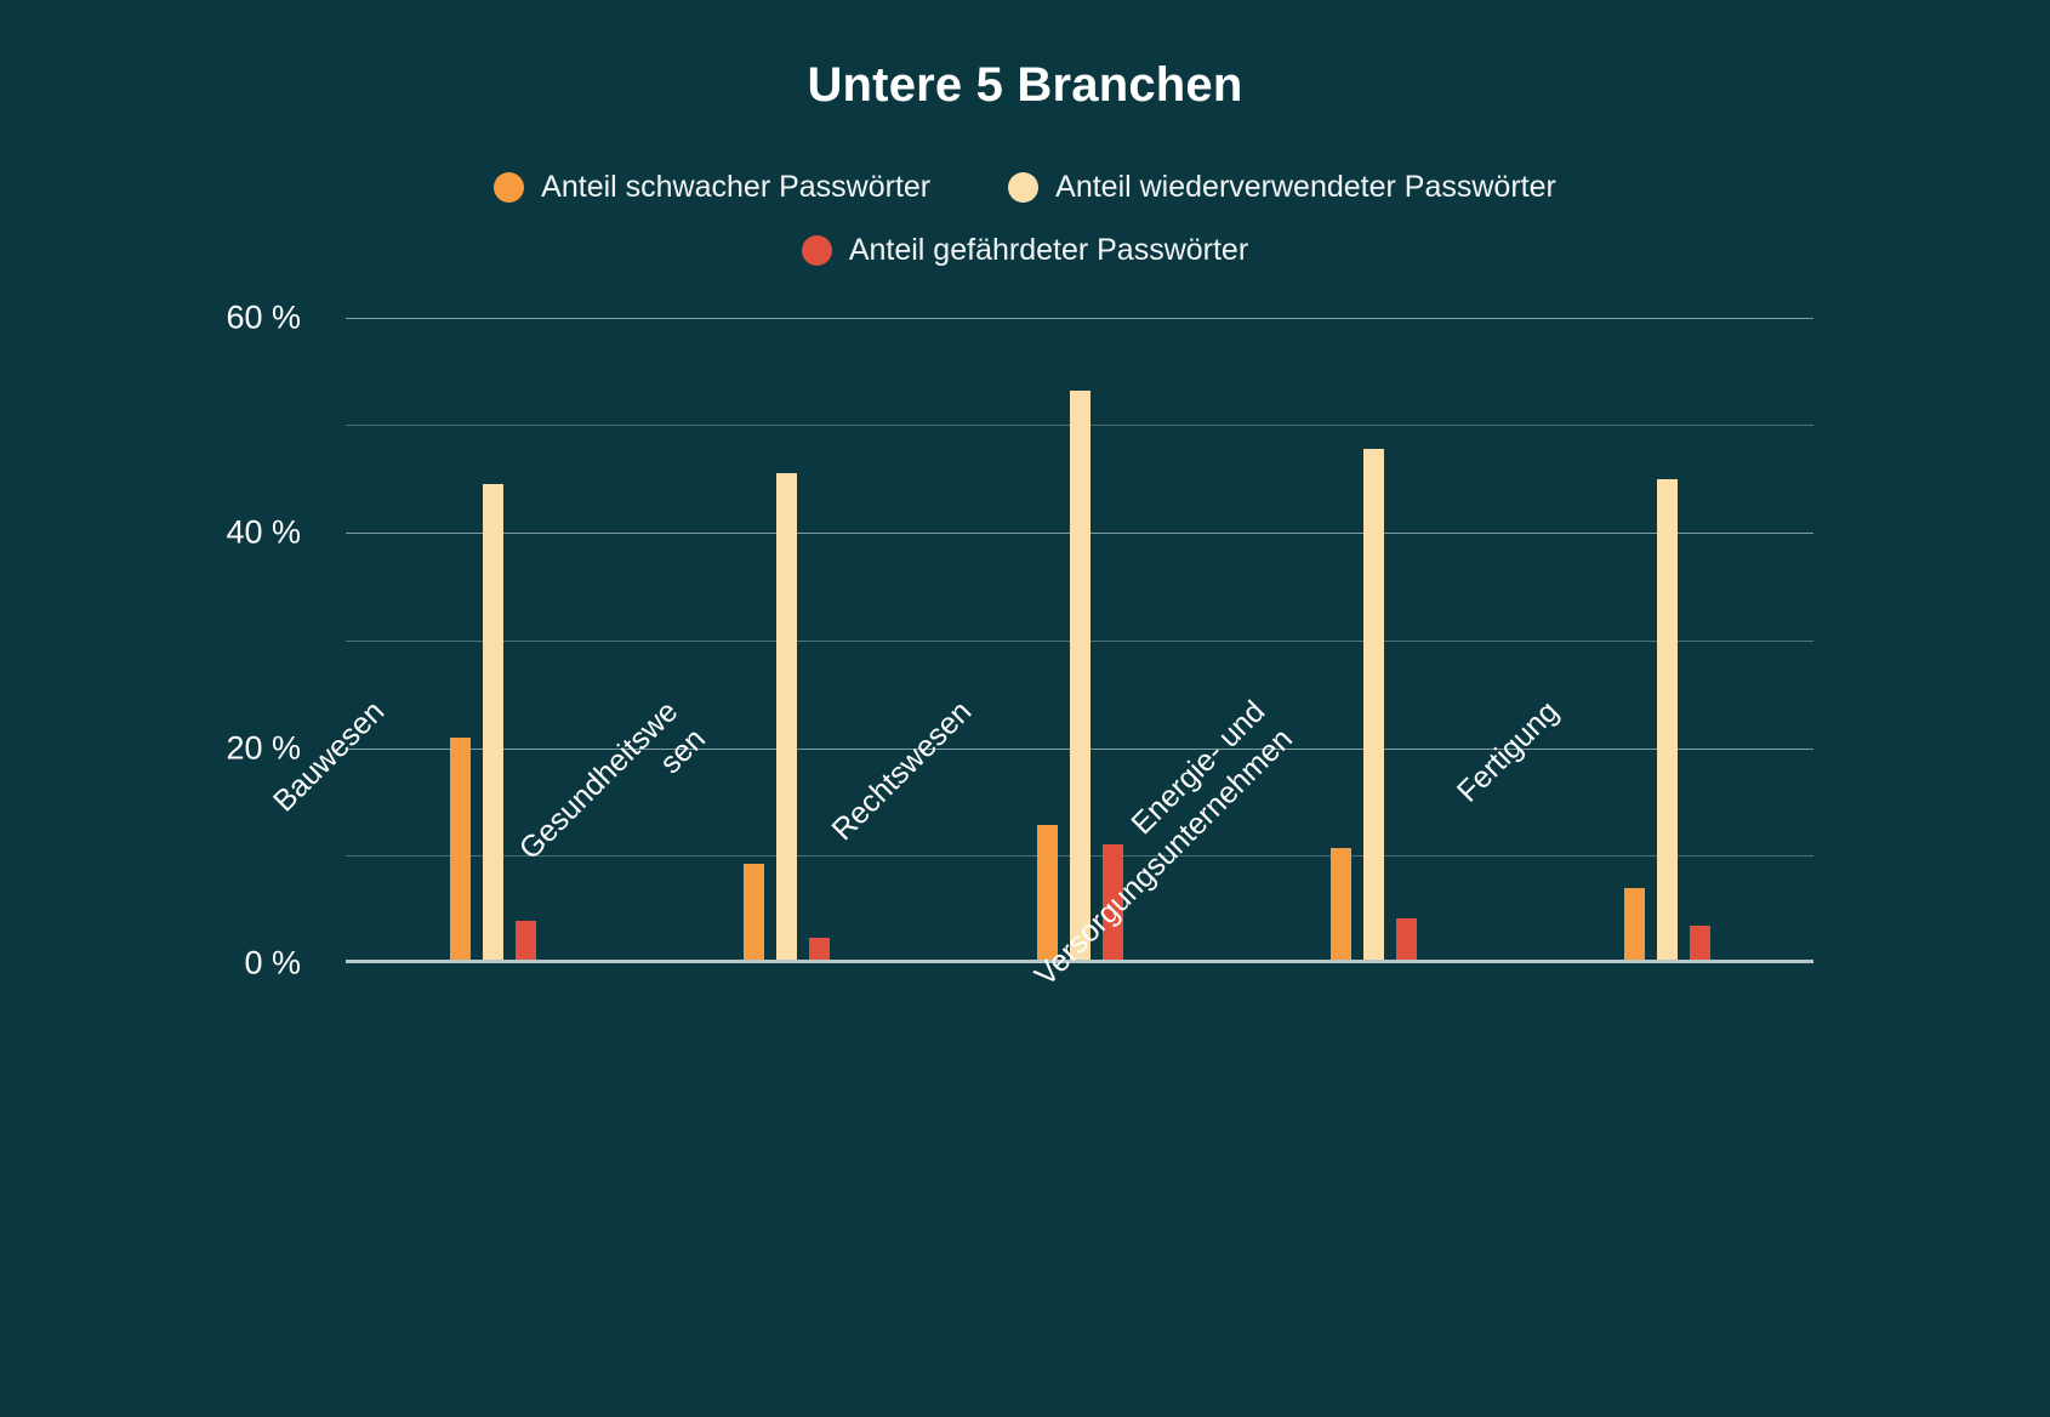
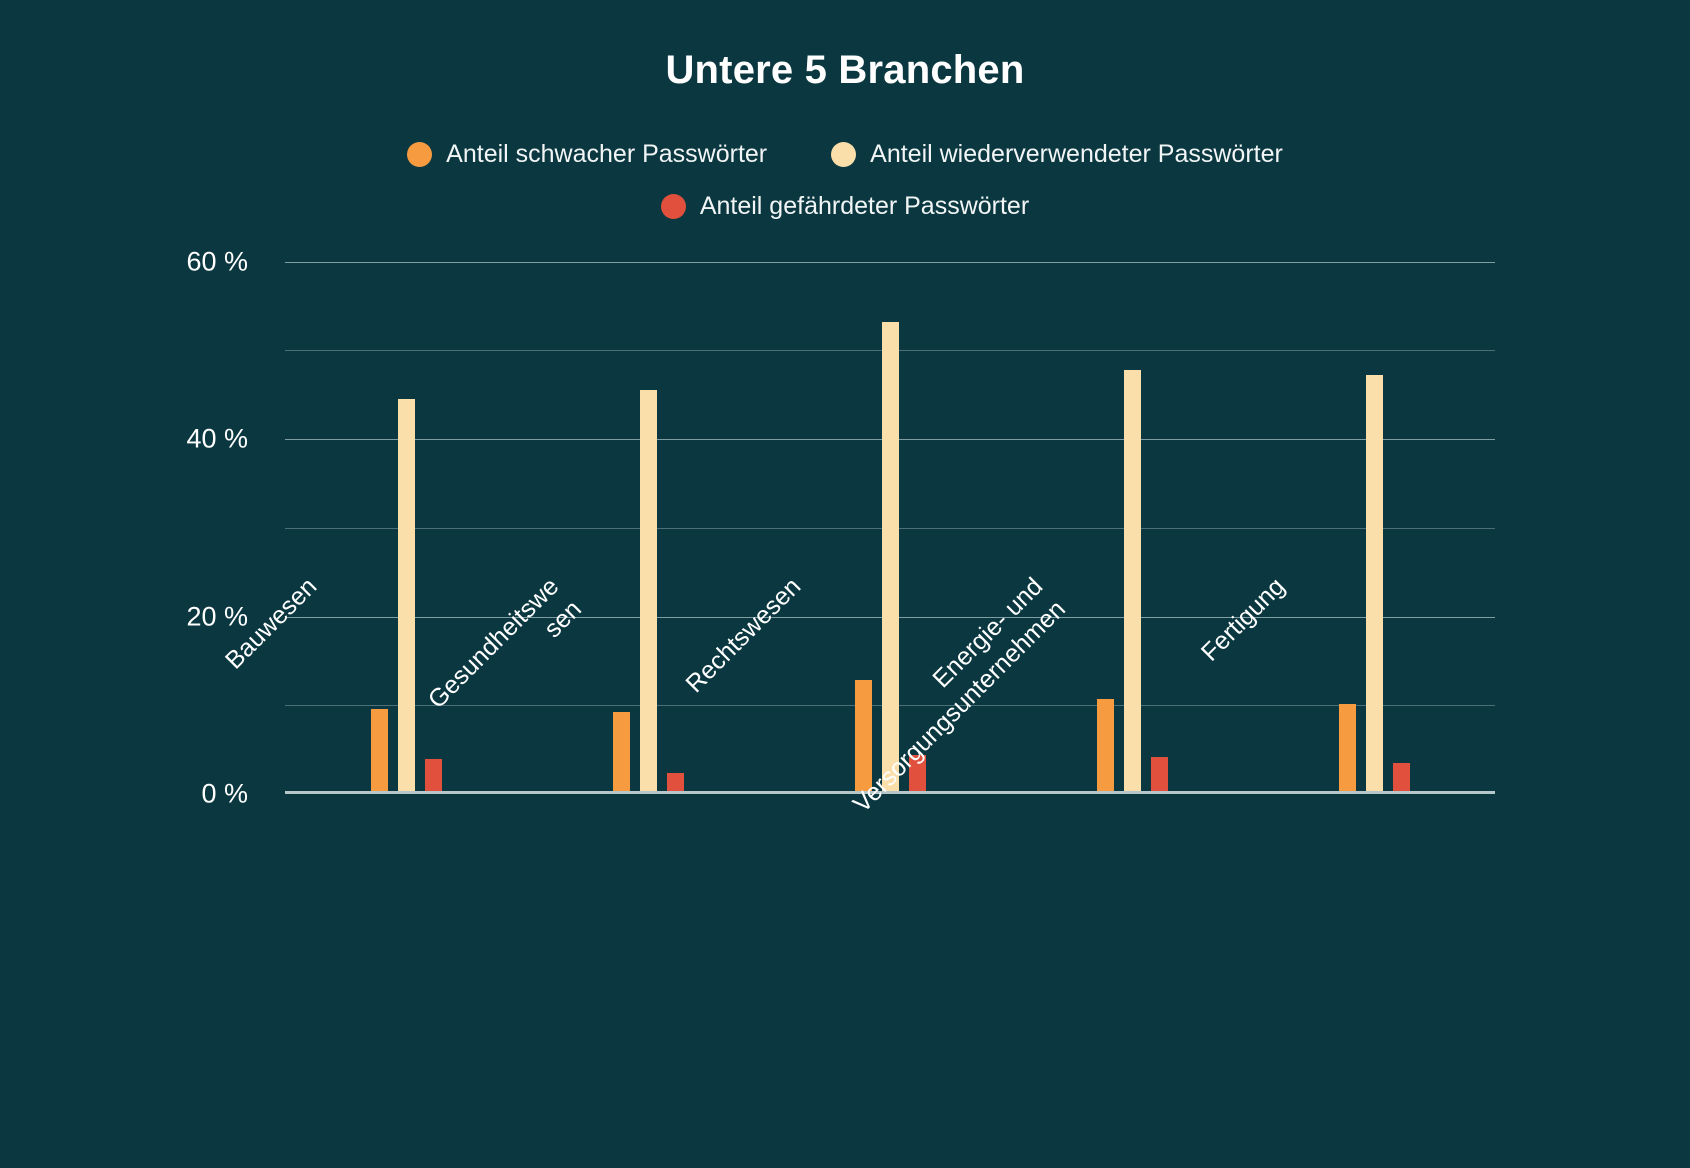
Anteil schwacher Passwörter/Bauwesen: 21% -> 10%
Anteil gefährdeter Passwörter/Rechtswesen: 11% -> 4%
Anteil schwacher Passwörter/Fertigung: 7% -> 10%
Anteil wiederverwendeter Passwörter/Fertigung: 45% -> 47%
